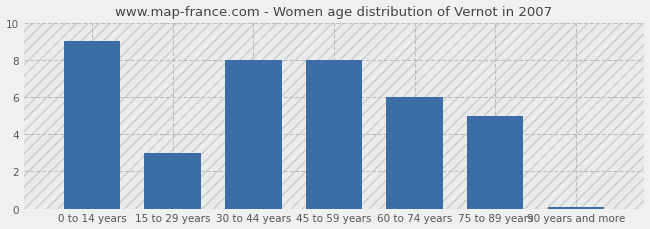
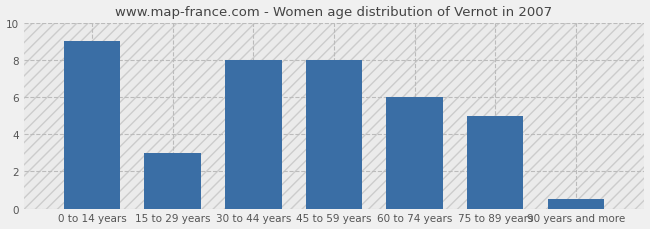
90 years and more: 0.1 -> 0.5
